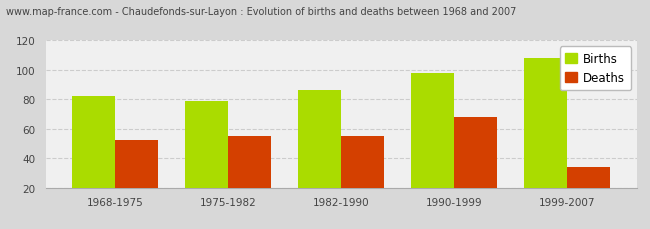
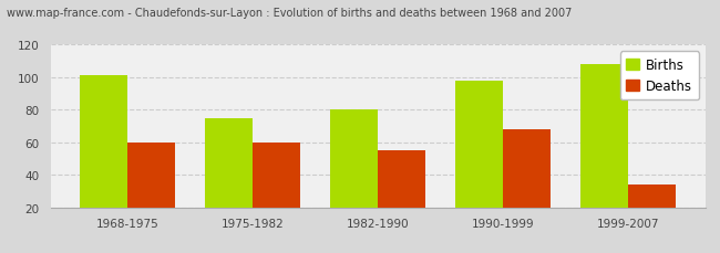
Births/1968-1975: 82 -> 101
Deaths/1968-1975: 52 -> 60
Births/1975-1982: 79 -> 75
Deaths/1975-1982: 55 -> 60
Births/1982-1990: 86 -> 80
